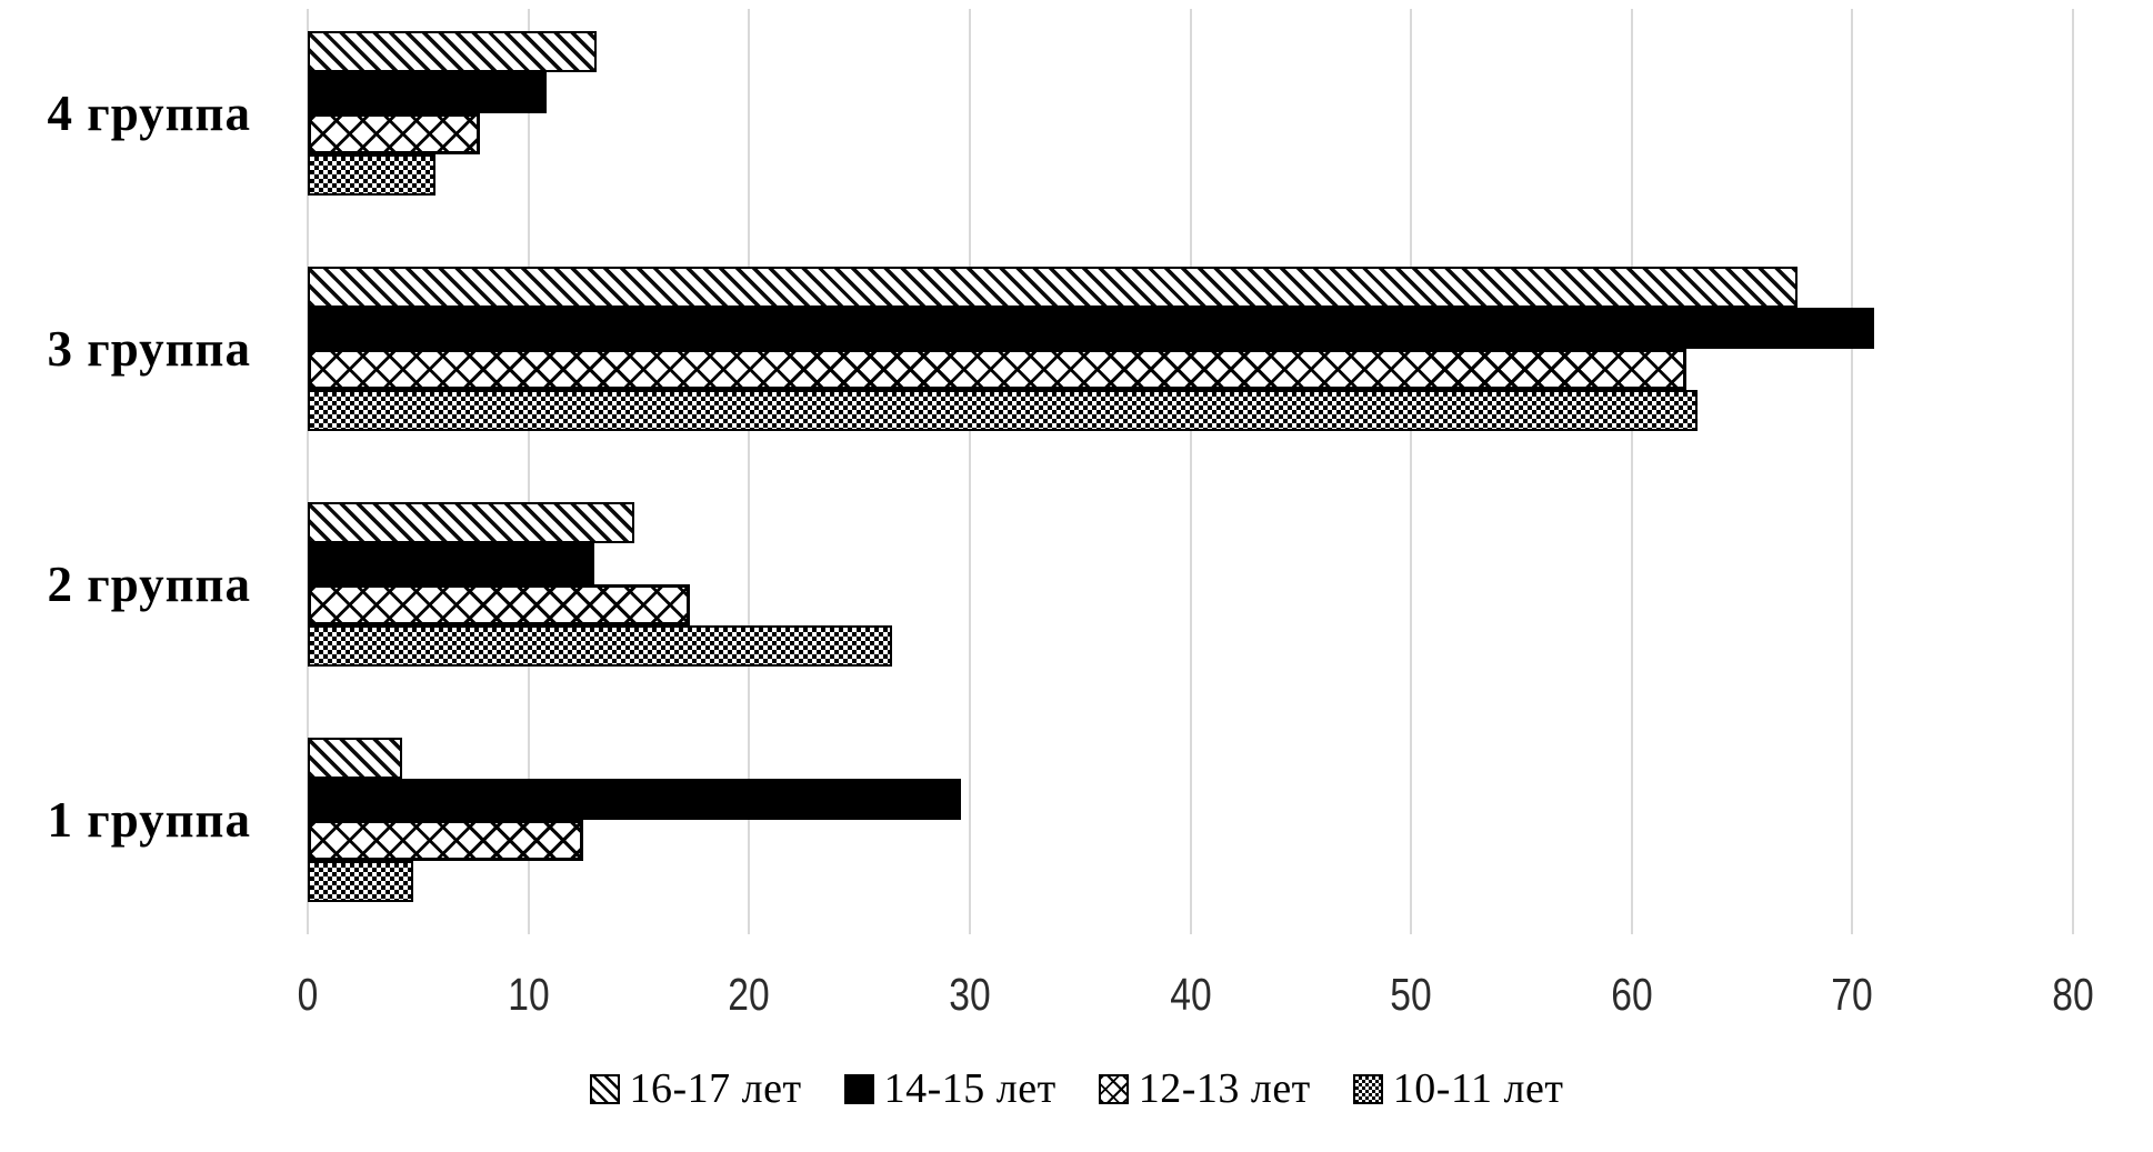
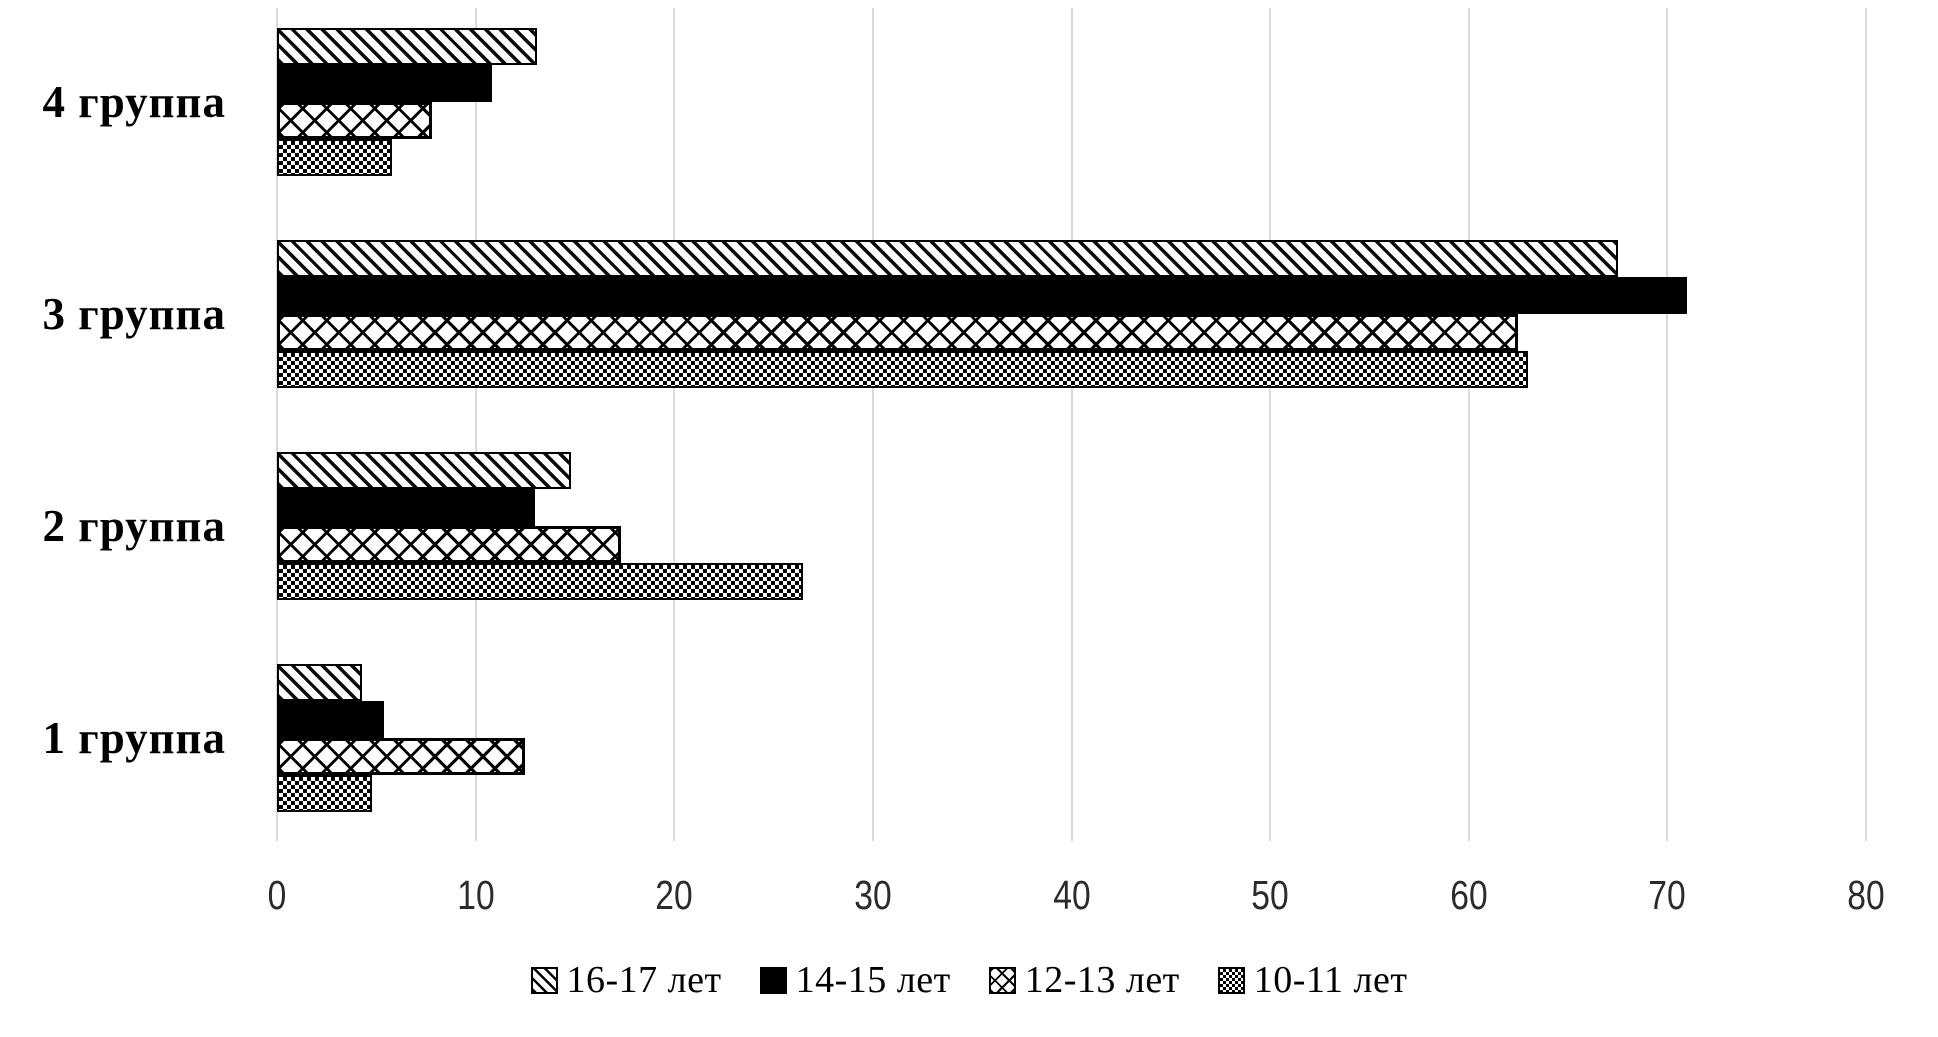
14-15 лет/1 группа: 29.6 -> 5.4
